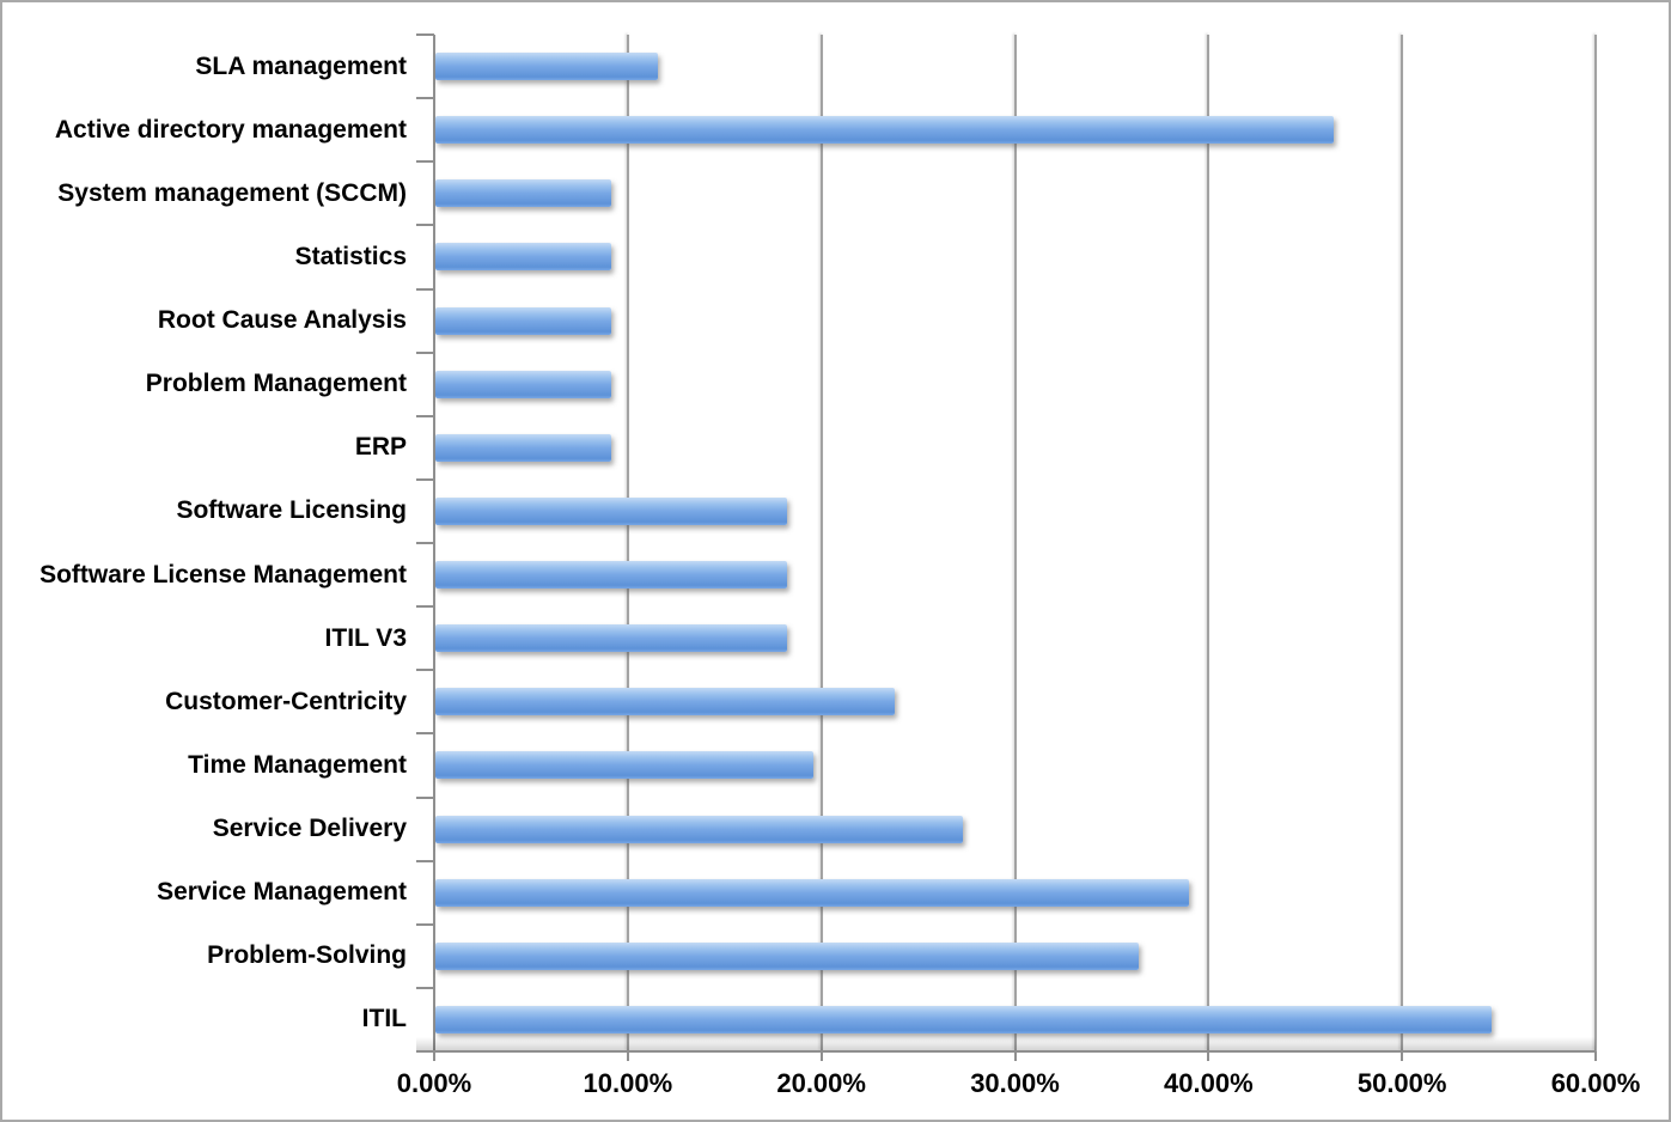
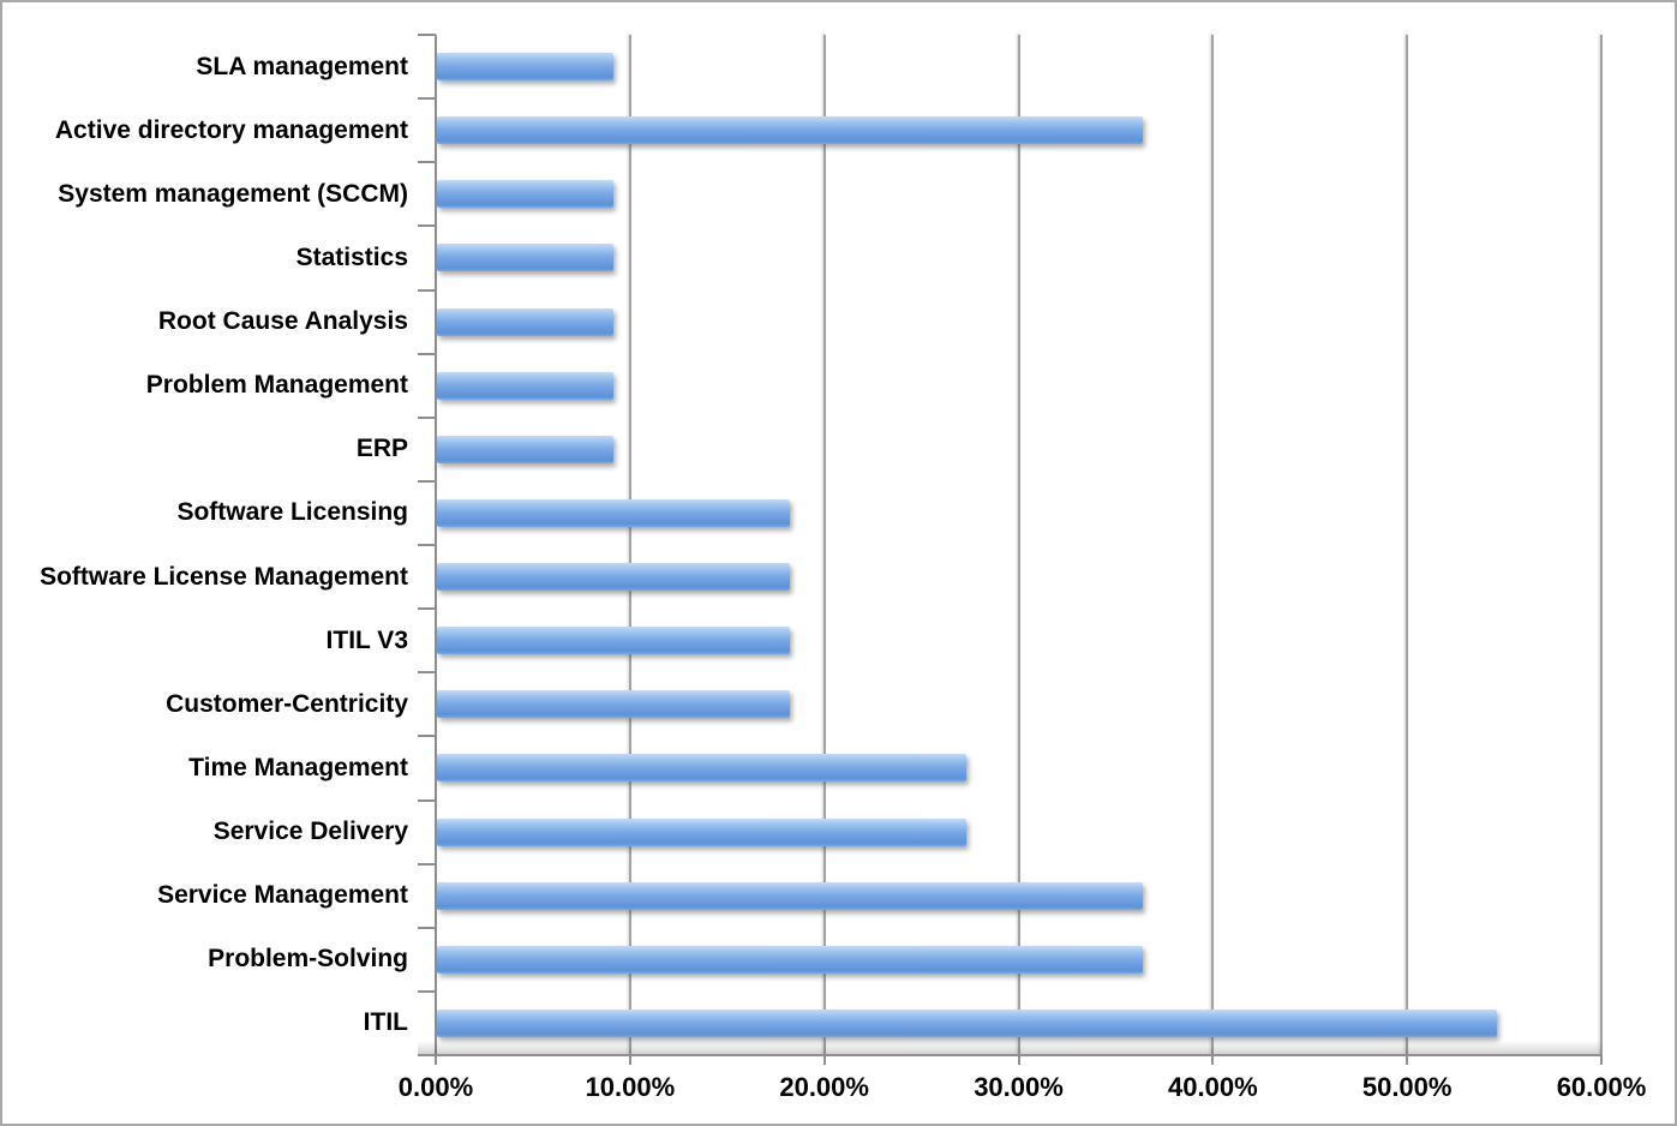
SLA management: 11.5% -> 9.1%
Active directory management: 46.4% -> 36.4%
Customer-Centricity: 23.7% -> 18.2%
Time Management: 19.5% -> 27.3%
Service Management: 38.9% -> 36.4%
